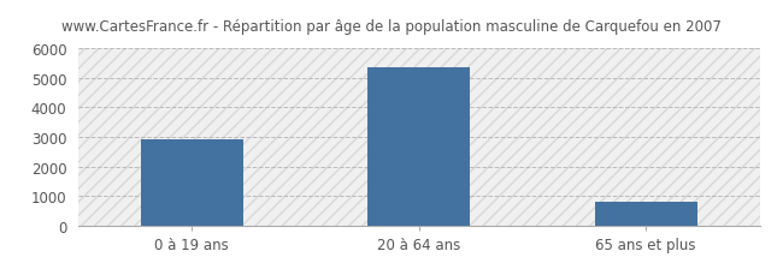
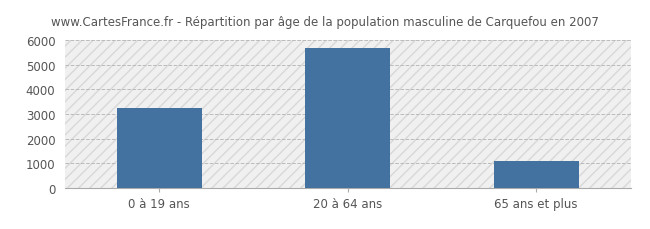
0 à 19 ans: 2930 -> 3250
20 à 64 ans: 5360 -> 5700
65 ans et plus: 810 -> 1100
